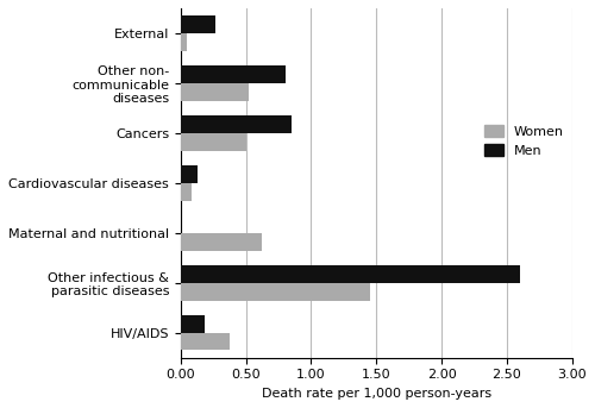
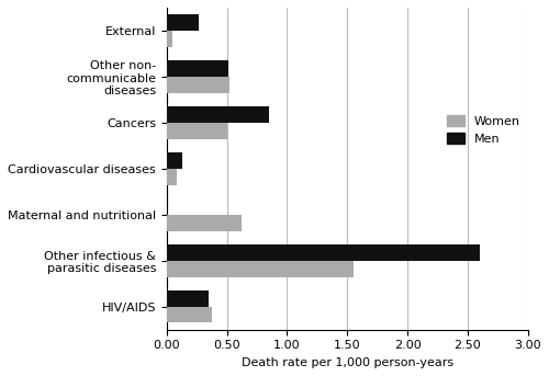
Men/Other non- communicable diseases: 0.80 -> 0.51
Women/Other infectious & parasitic diseases: 1.45 -> 1.55
Men/HIV/AIDS: 0.18 -> 0.35
